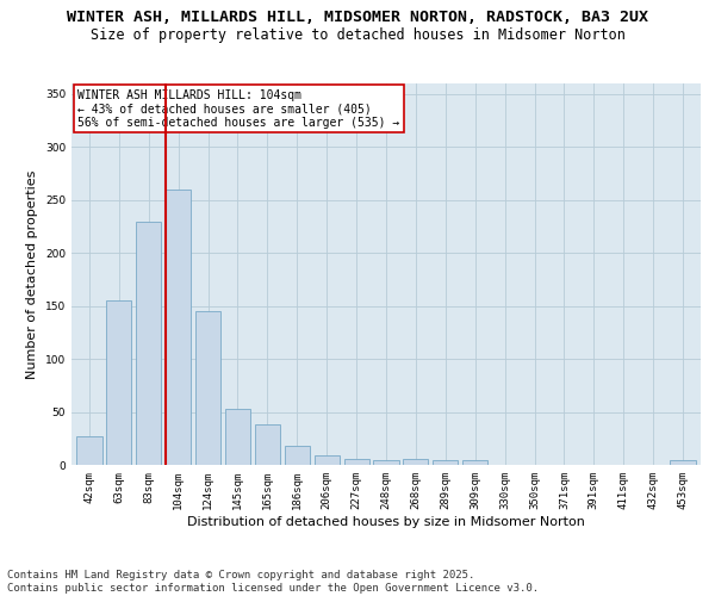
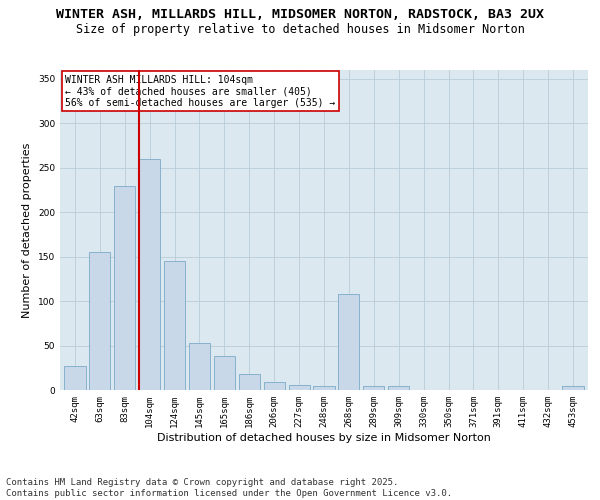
268sqm: 6 -> 108
